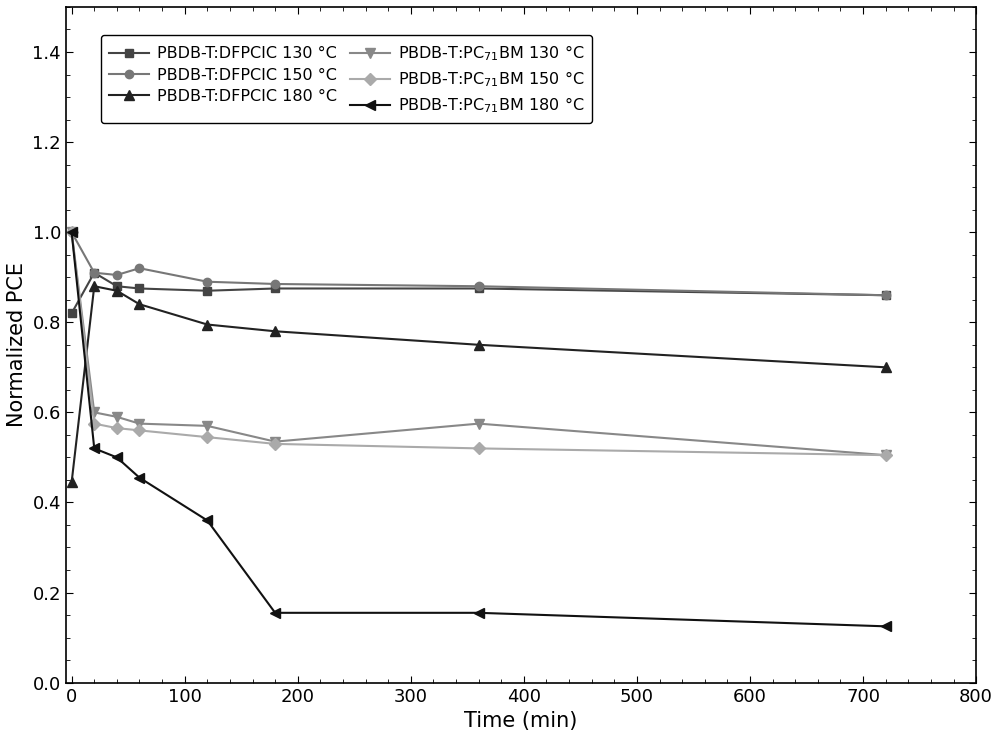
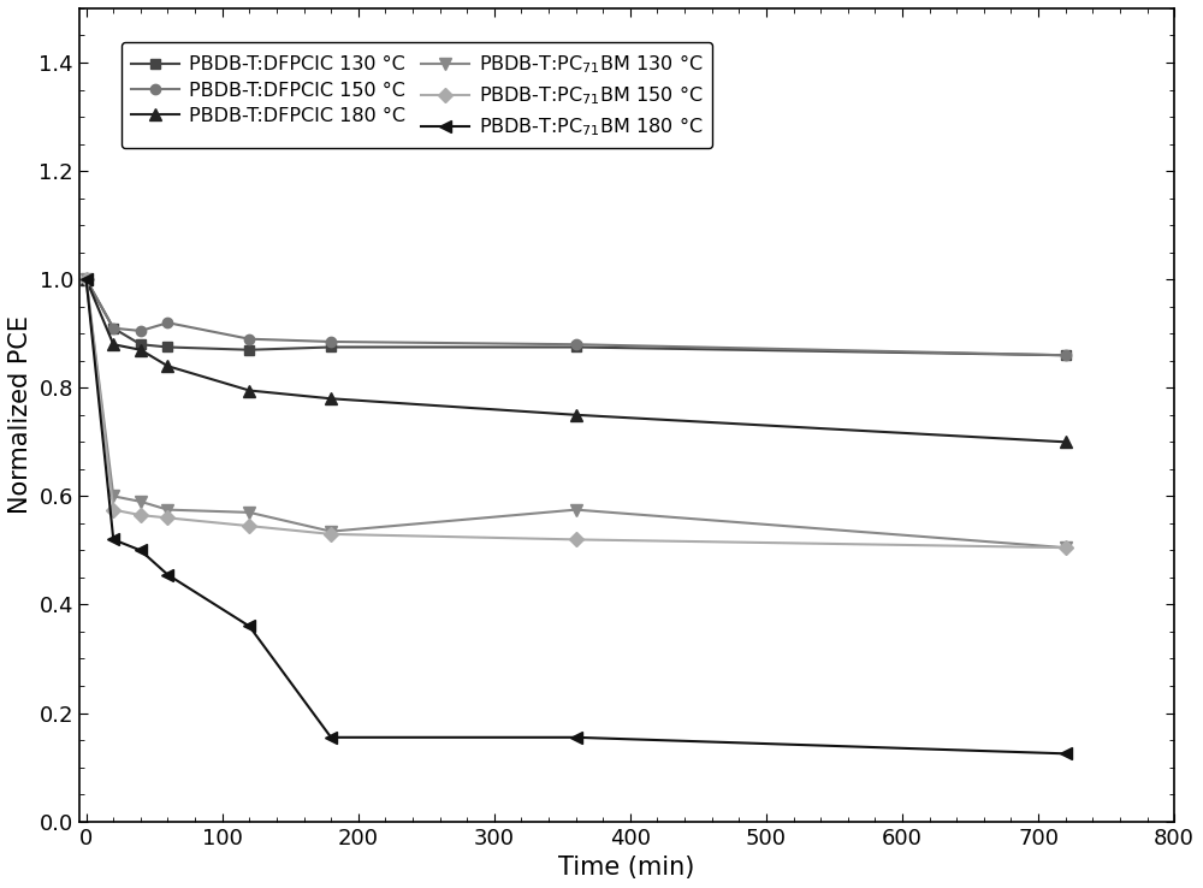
PBDB-T:DFPCIC 130 °C/0: 0.820 -> 1.000
PBDB-T:DFPCIC 180 °C/0: 0.445 -> 1.000
